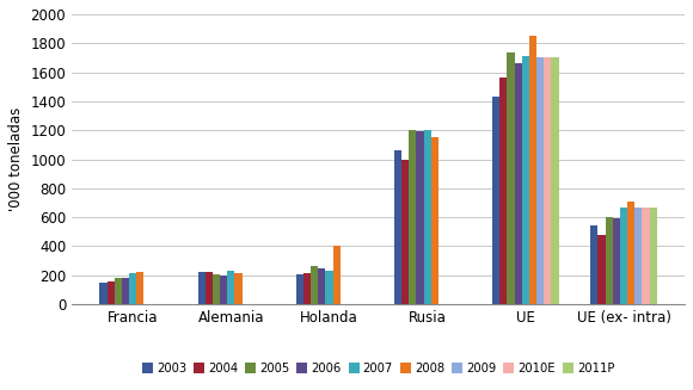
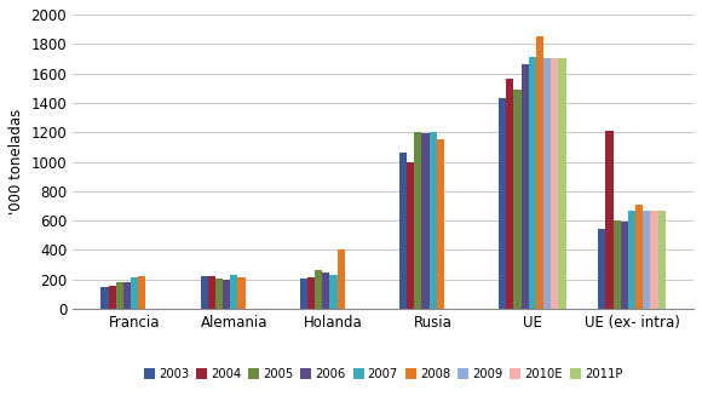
2005/UE: 1740 -> 1490
2004/UE (ex- intra): 480 -> 1210
